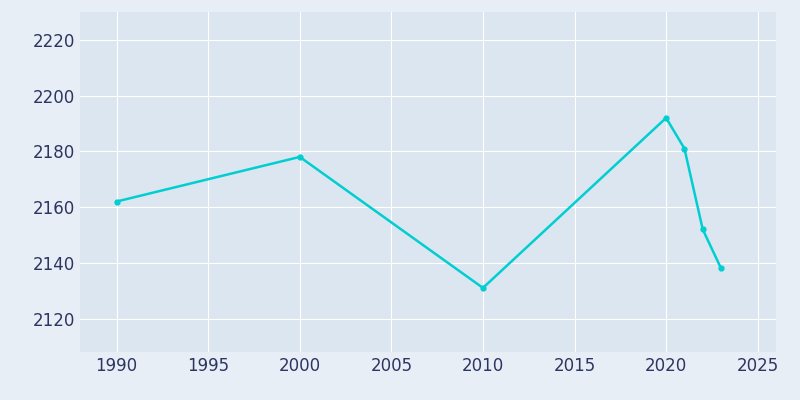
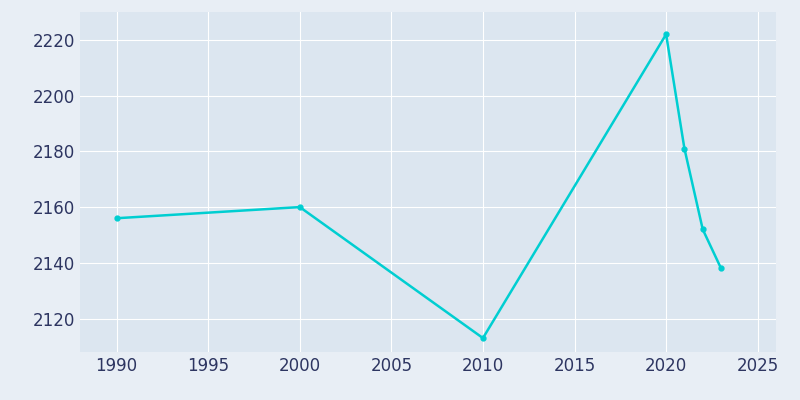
1990: 2162 -> 2156
2000: 2178 -> 2160
2010: 2131 -> 2113
2020: 2192 -> 2222
